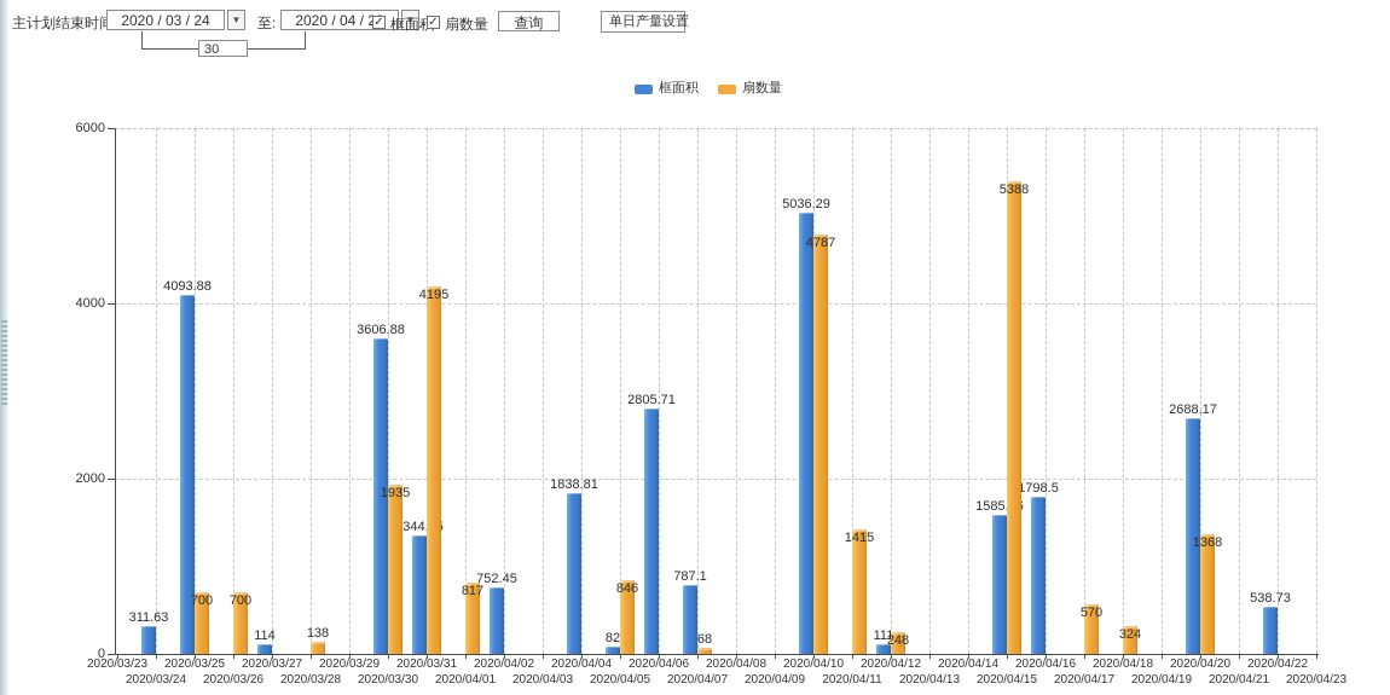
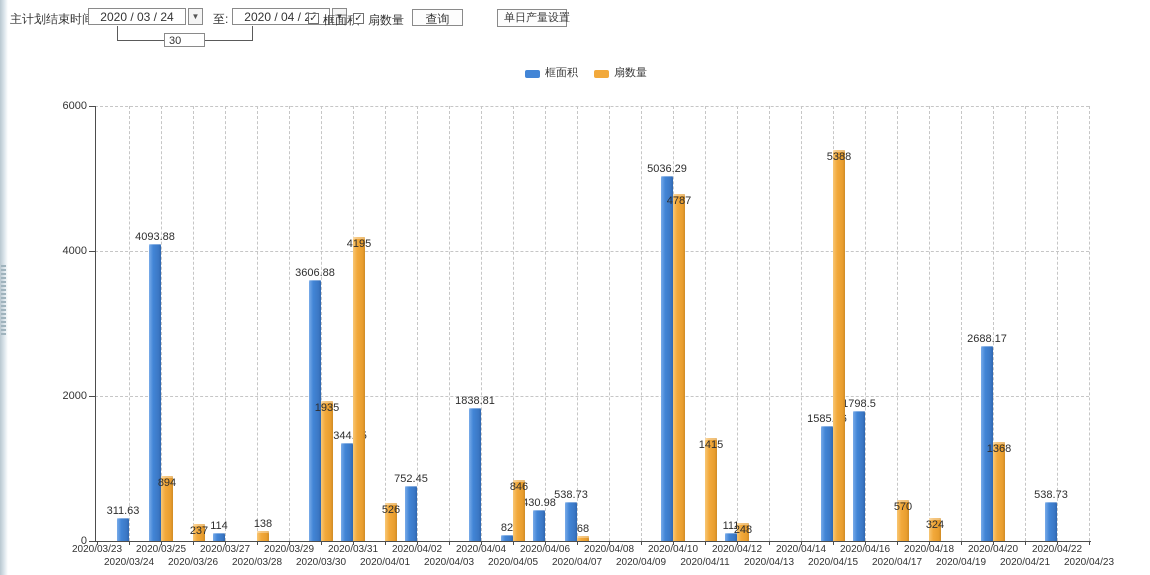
扇数量/2020/03/25: 700 -> 894
扇数量/2020/03/26: 700 -> 237
扇数量/2020/04/01: 817 -> 526
框面积/2020/04/06: 2805.71 -> 430.98
框面积/2020/04/07: 787.1 -> 538.73
